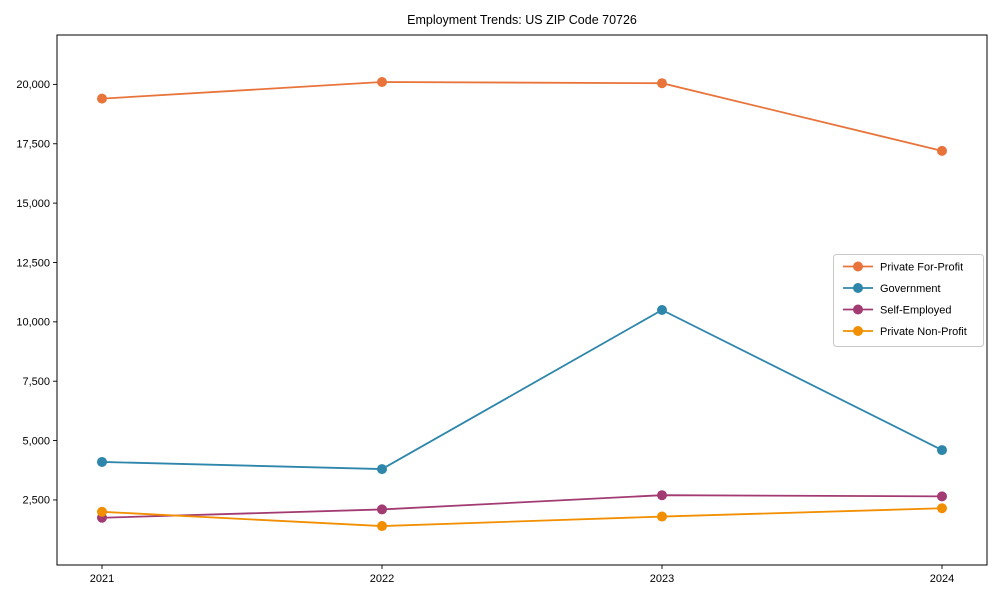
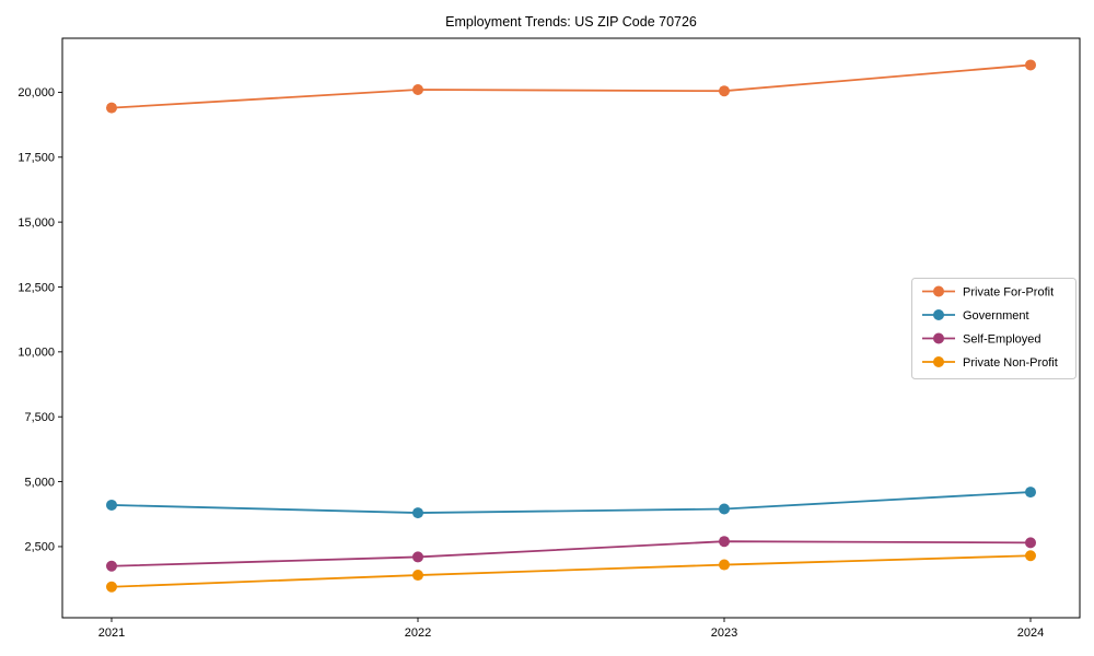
Private Non-Profit/2021: 2000 -> 1000
Government/2023: 10500 -> 4000
Private For-Profit/2024: 17200 -> 21000
